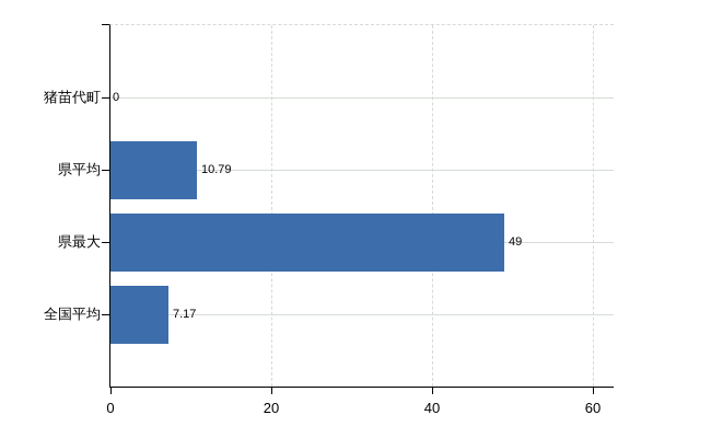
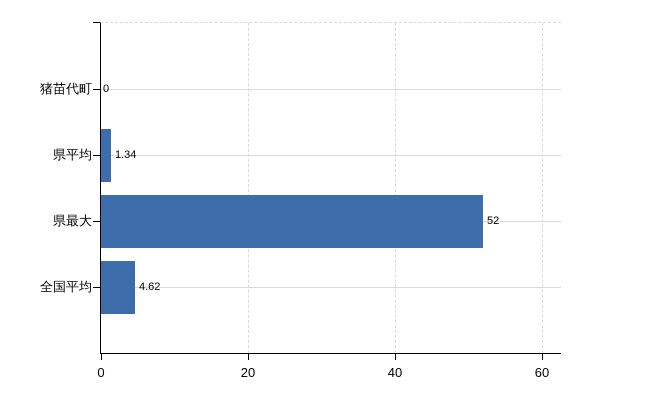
県平均: 10.79 -> 1.34
県最大: 49 -> 52
全国平均: 7.17 -> 4.62
